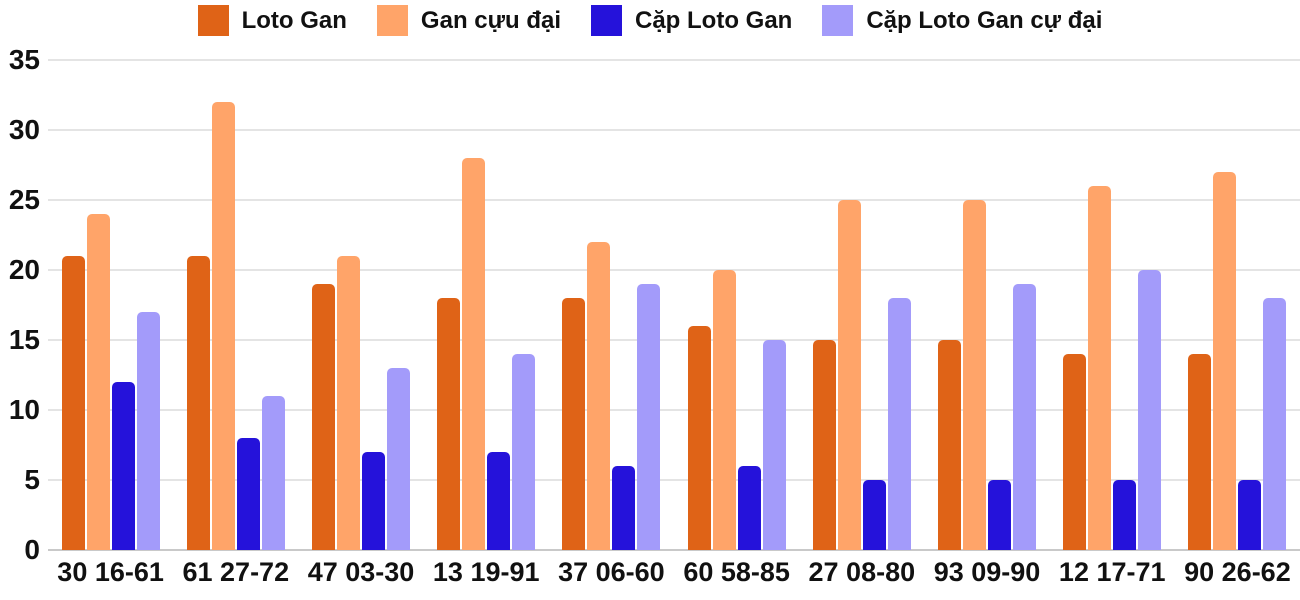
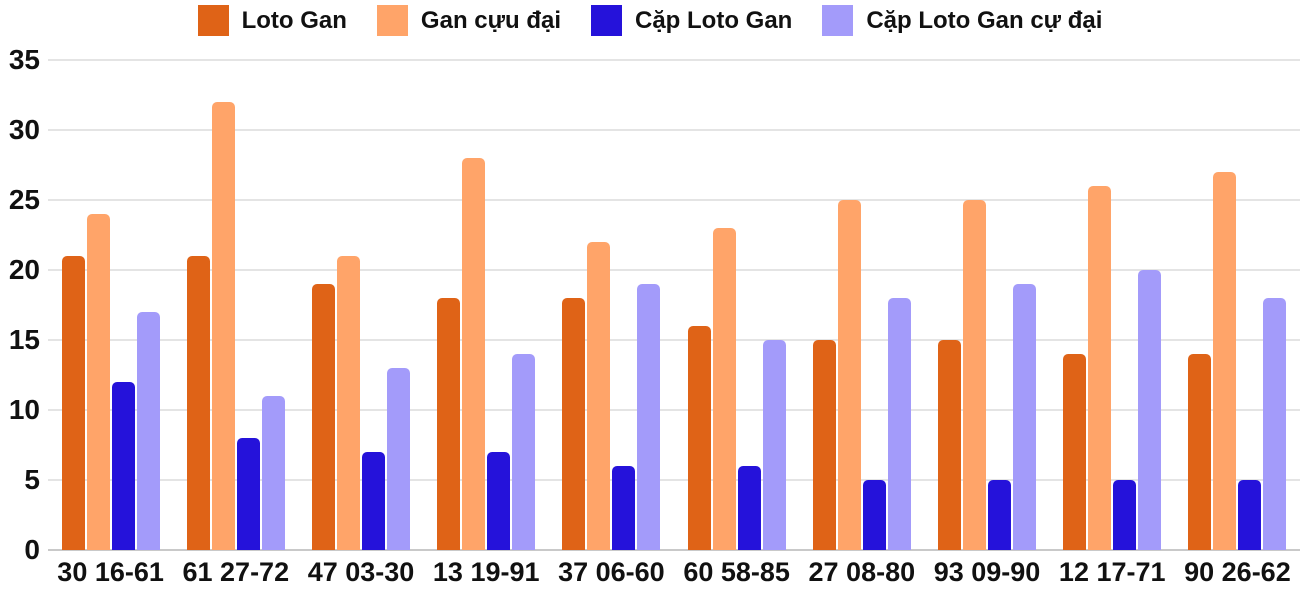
Gan cựu đại/60 58-85: 20 -> 23
